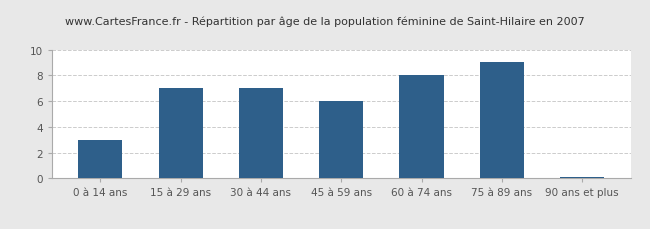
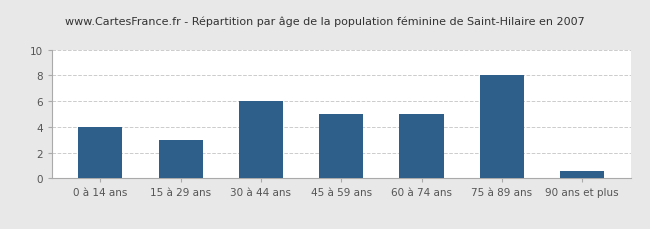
0 à 14 ans: 3.0 -> 4.0
15 à 29 ans: 7.0 -> 3.0
30 à 44 ans: 7.0 -> 6.0
45 à 59 ans: 6.0 -> 5.0
60 à 74 ans: 8.0 -> 5.0
75 à 89 ans: 9.0 -> 8.0
90 ans et plus: 0.1 -> 0.6
